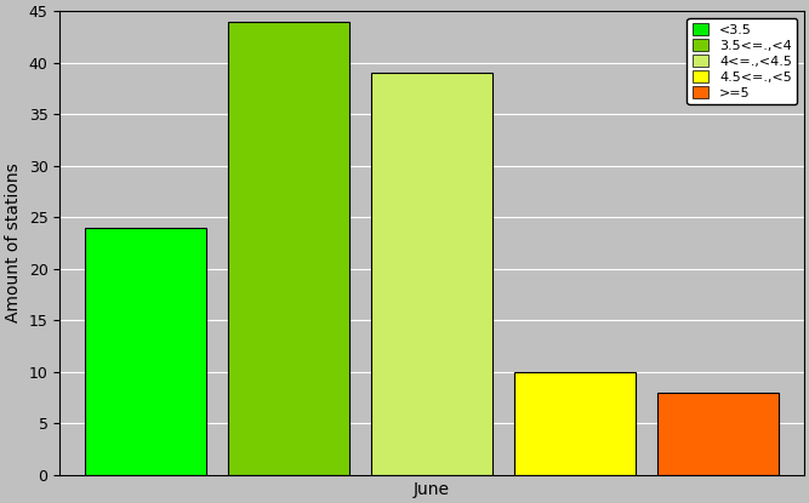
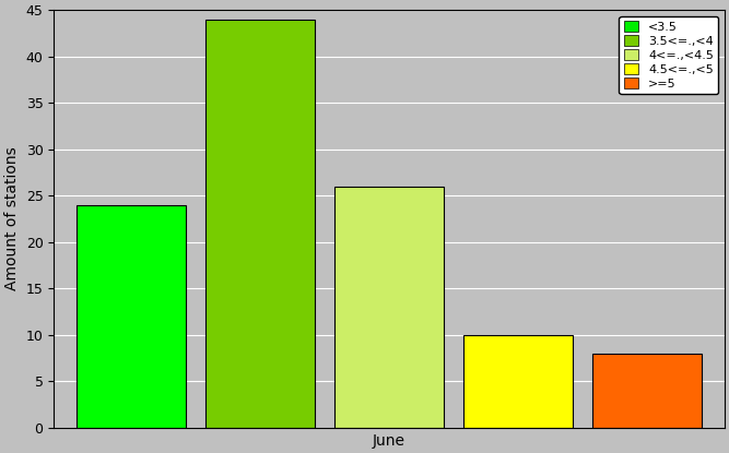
June: 39 -> 26
